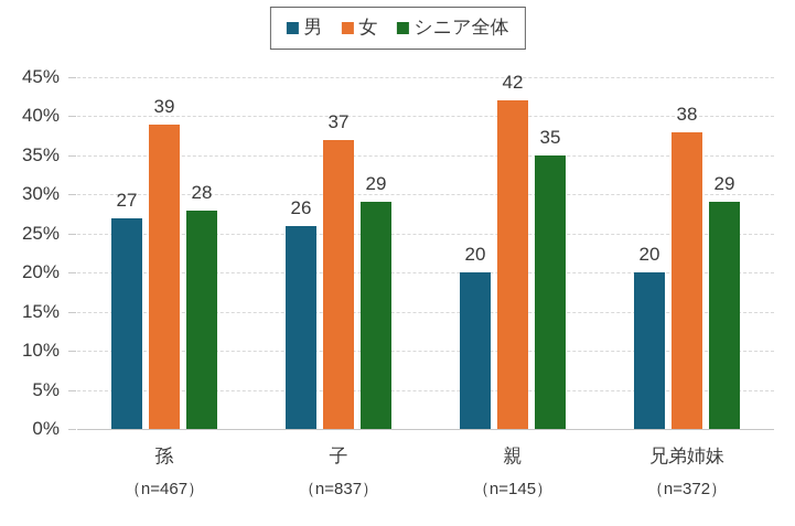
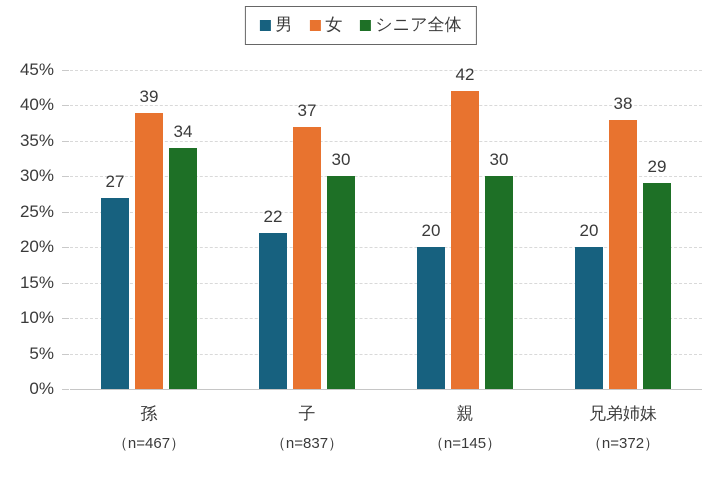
シニア全体/孫: 28 -> 34
男/子: 26 -> 22
シニア全体/子: 29 -> 30
シニア全体/親: 35 -> 30
